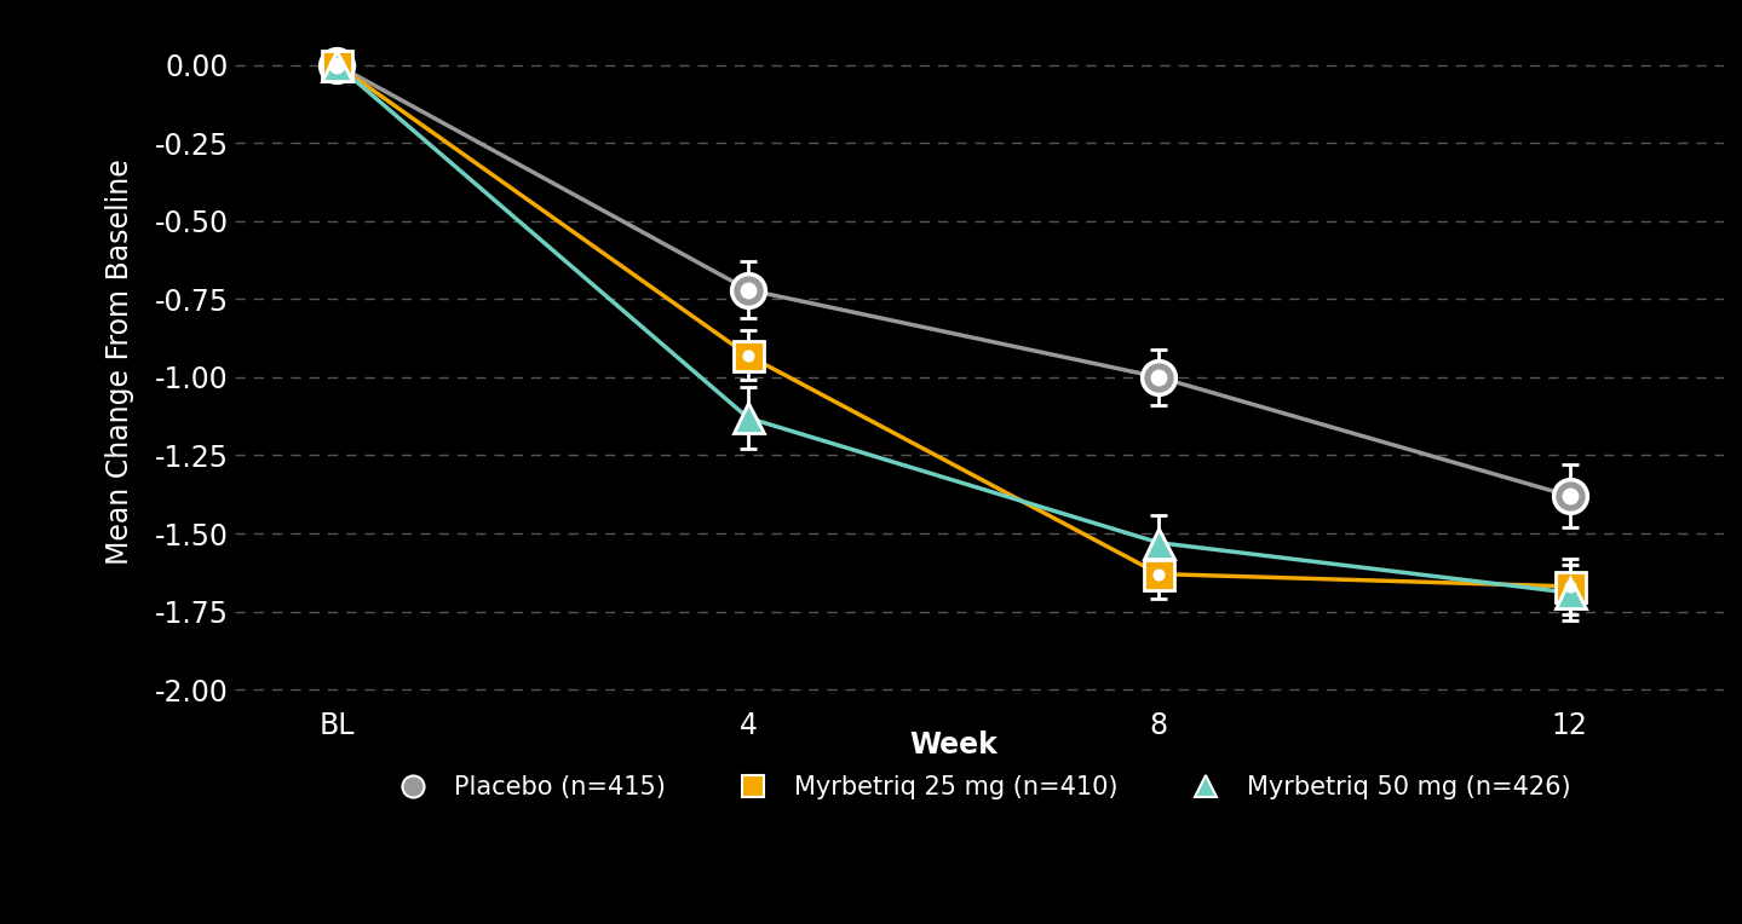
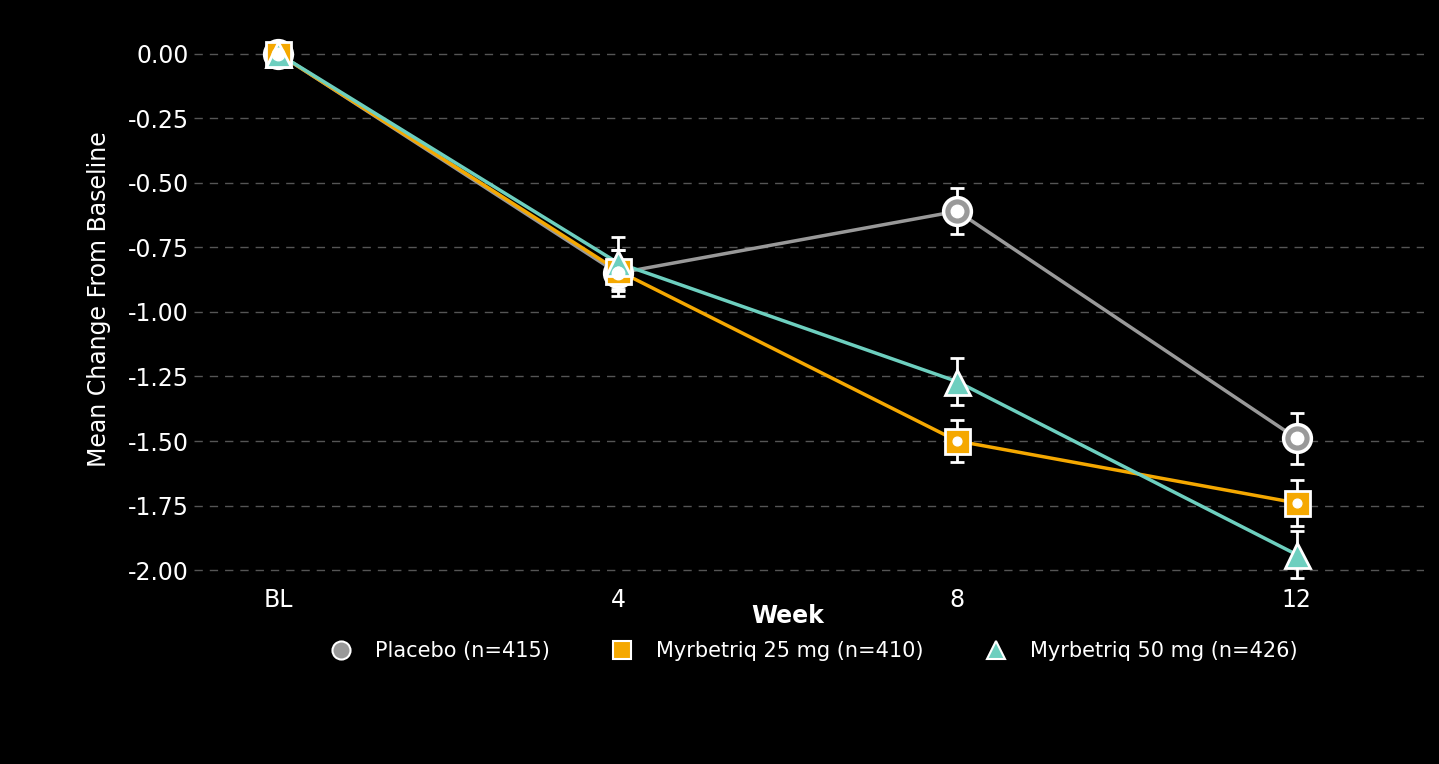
Placebo (n=415)/4: -0.72 -> -0.85
Myrbetriq 25 mg (n=410)/4: -0.93 -> -0.84
Myrbetriq 50 mg (n=426)/4: -1.13 -> -0.81
Placebo (n=415)/8: -1.00 -> -0.61
Myrbetriq 25 mg (n=410)/8: -1.63 -> -1.50
Myrbetriq 50 mg (n=426)/8: -1.53 -> -1.27
Placebo (n=415)/12: -1.38 -> -1.49
Myrbetriq 25 mg (n=410)/12: -1.67 -> -1.74
Myrbetriq 50 mg (n=426)/12: -1.69 -> -1.94
